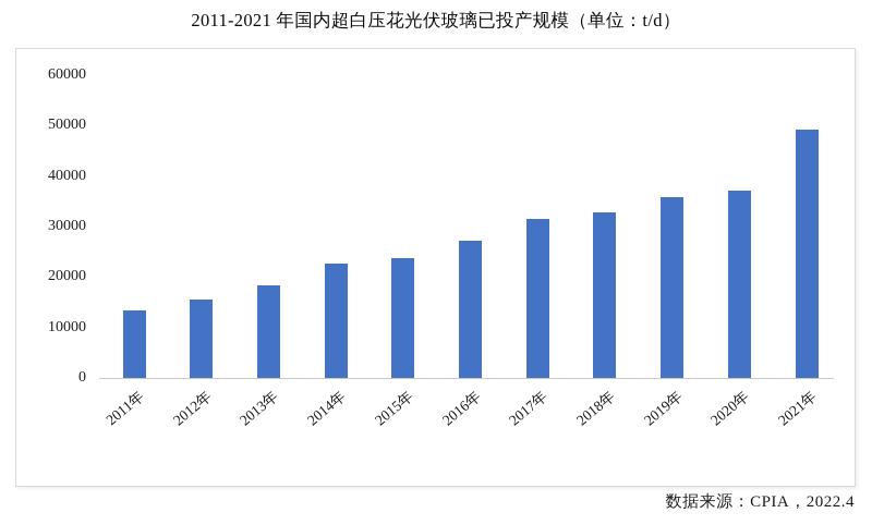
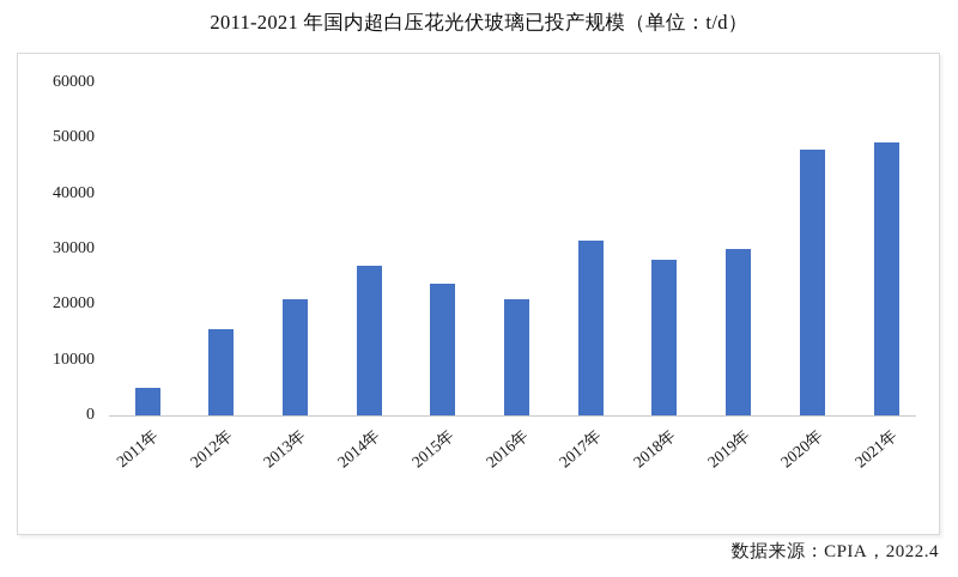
2011年: 13000 -> 5000
2013年: 18000 -> 21000
2014年: 23000 -> 27000
2016年: 27000 -> 21000
2018年: 33000 -> 28000
2019年: 36000 -> 30000
2020年: 37000 -> 48000
